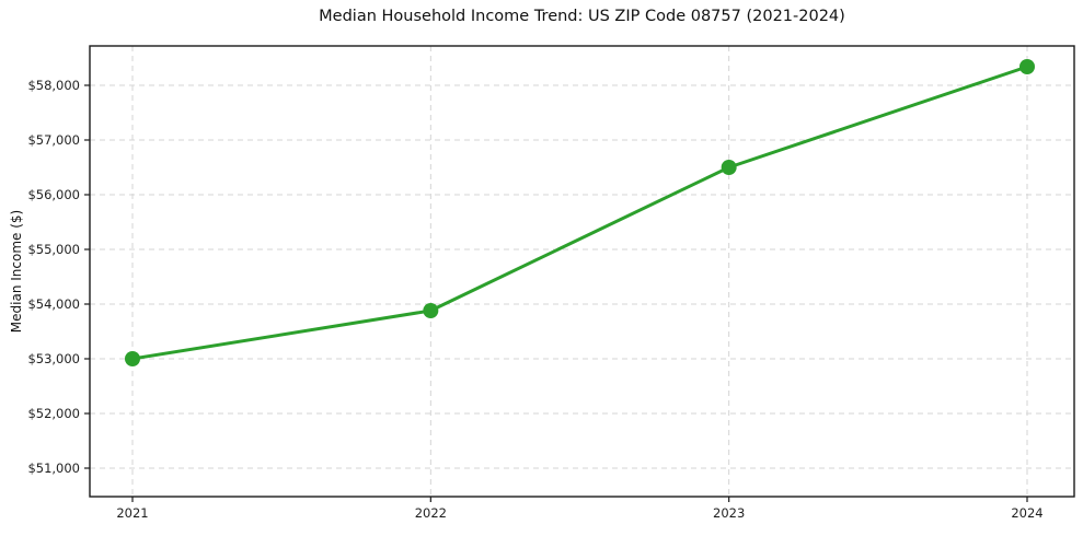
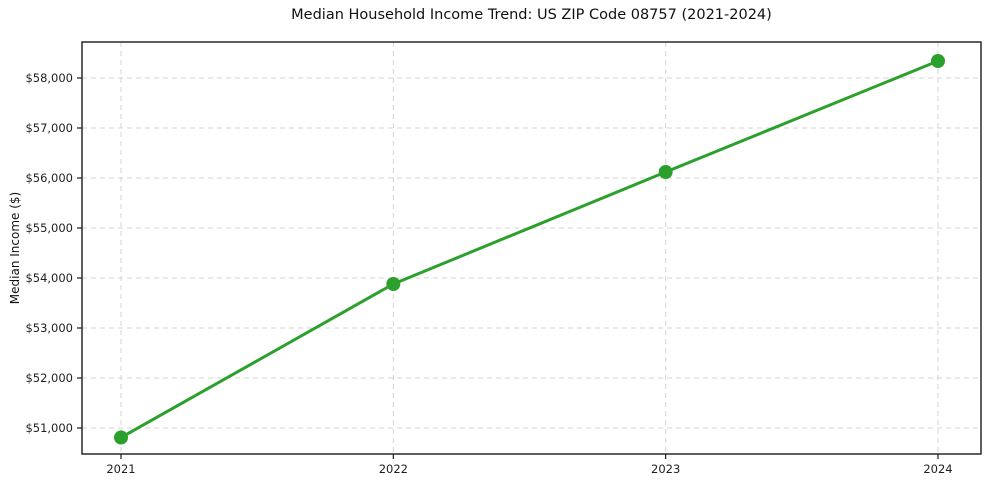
2021: $53000 -> $50800
2023: $56500 -> $56100
